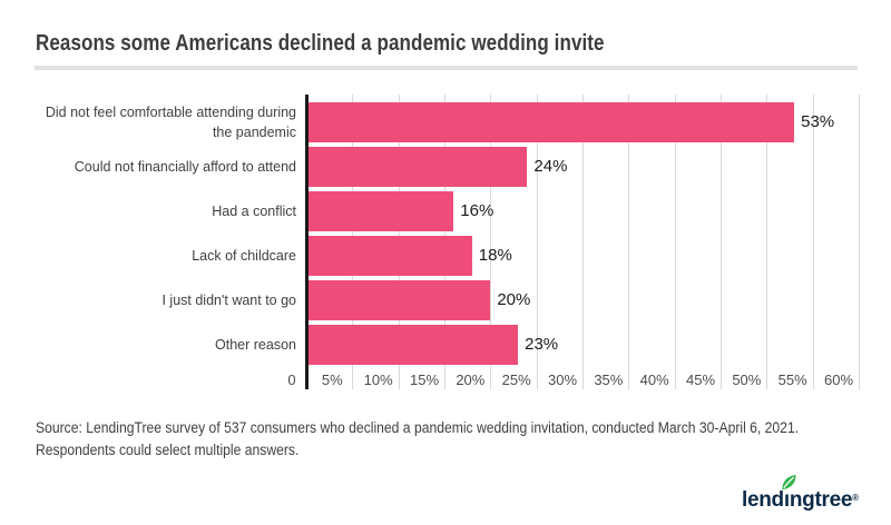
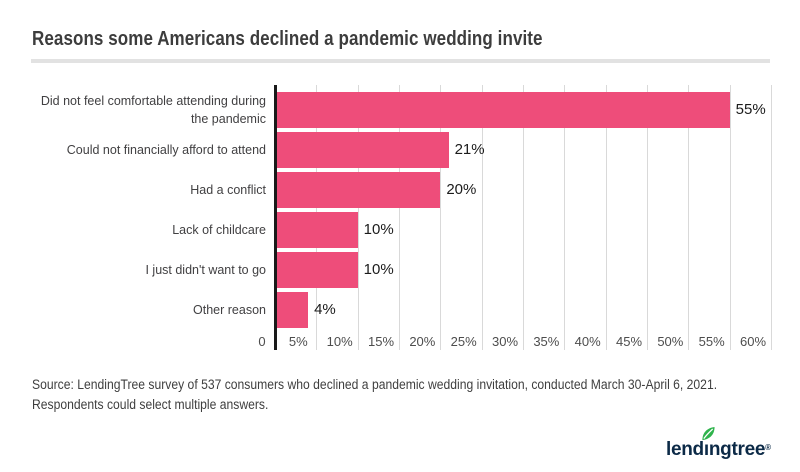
Did not feel comfortable attending during the pandemic: 53% -> 55%
Could not financially afford to attend: 24% -> 21%
Had a conflict: 16% -> 20%
Lack of childcare: 18% -> 10%
I just didn't want to go: 20% -> 10%
Other reason: 23% -> 4%
